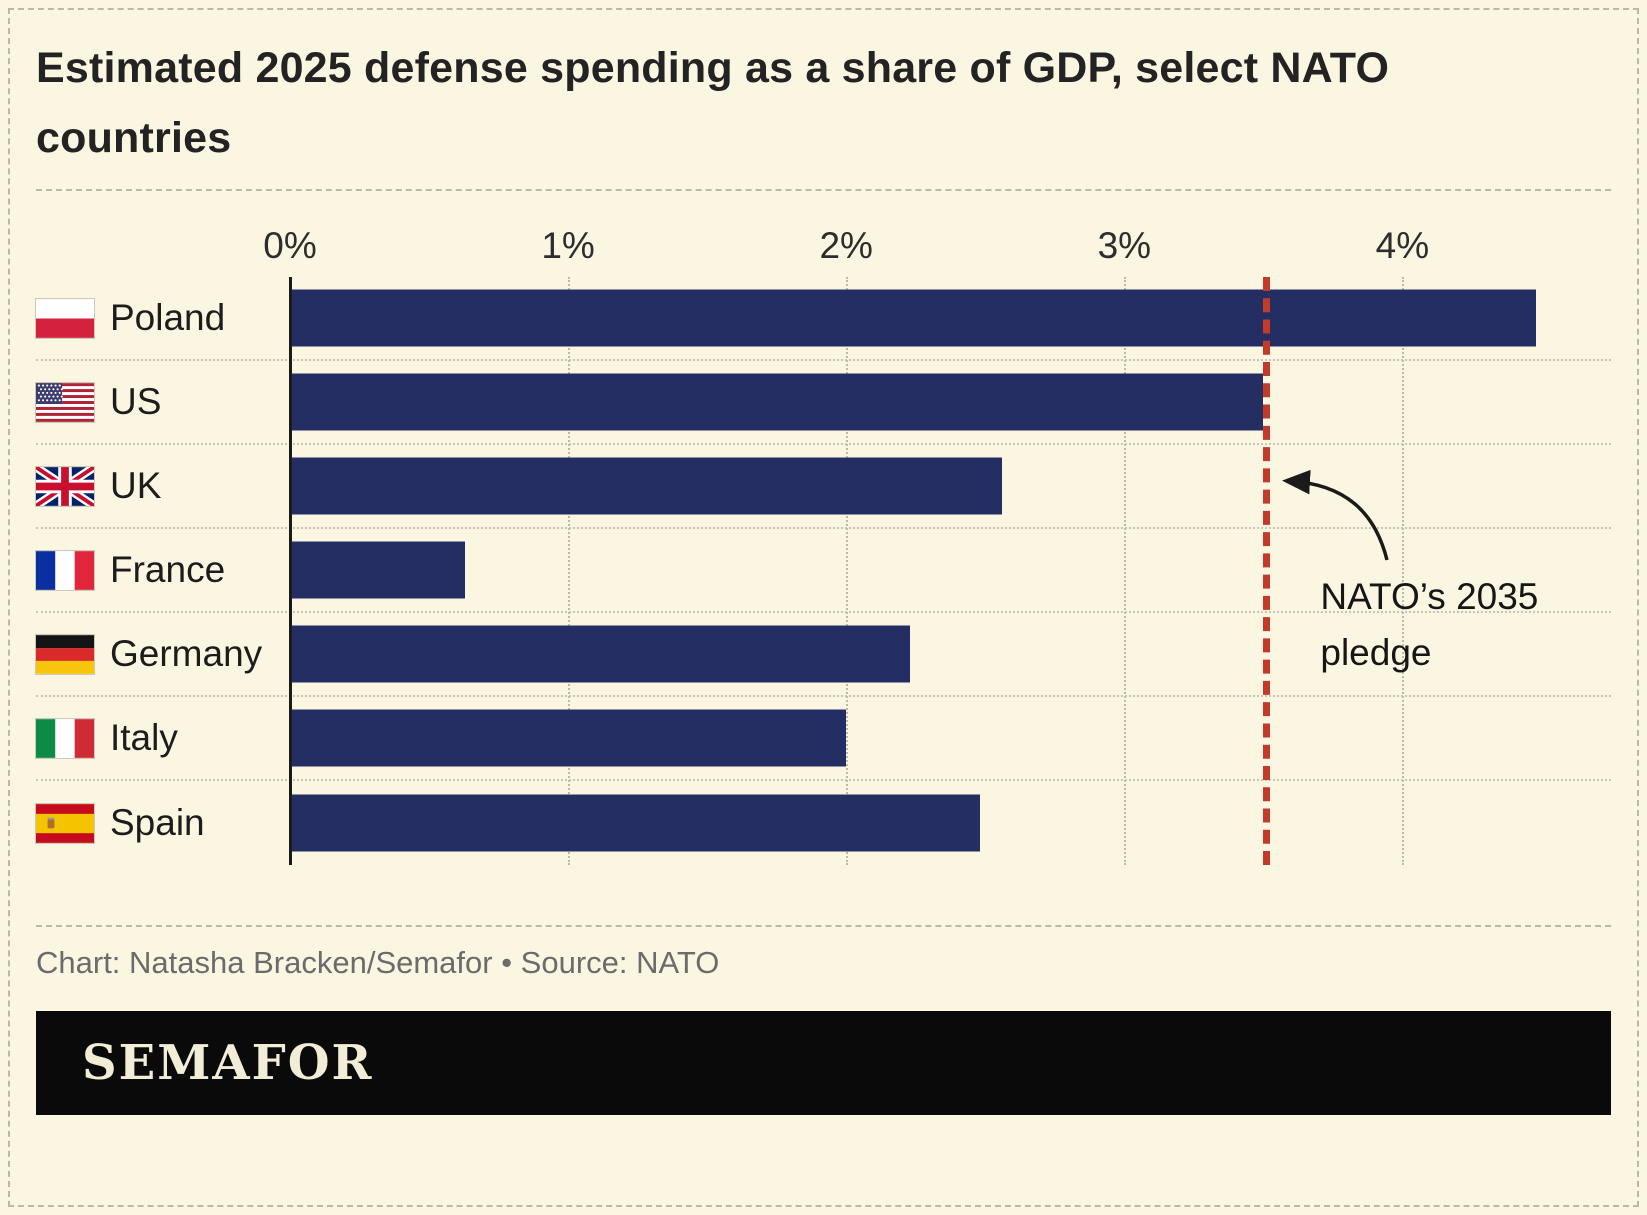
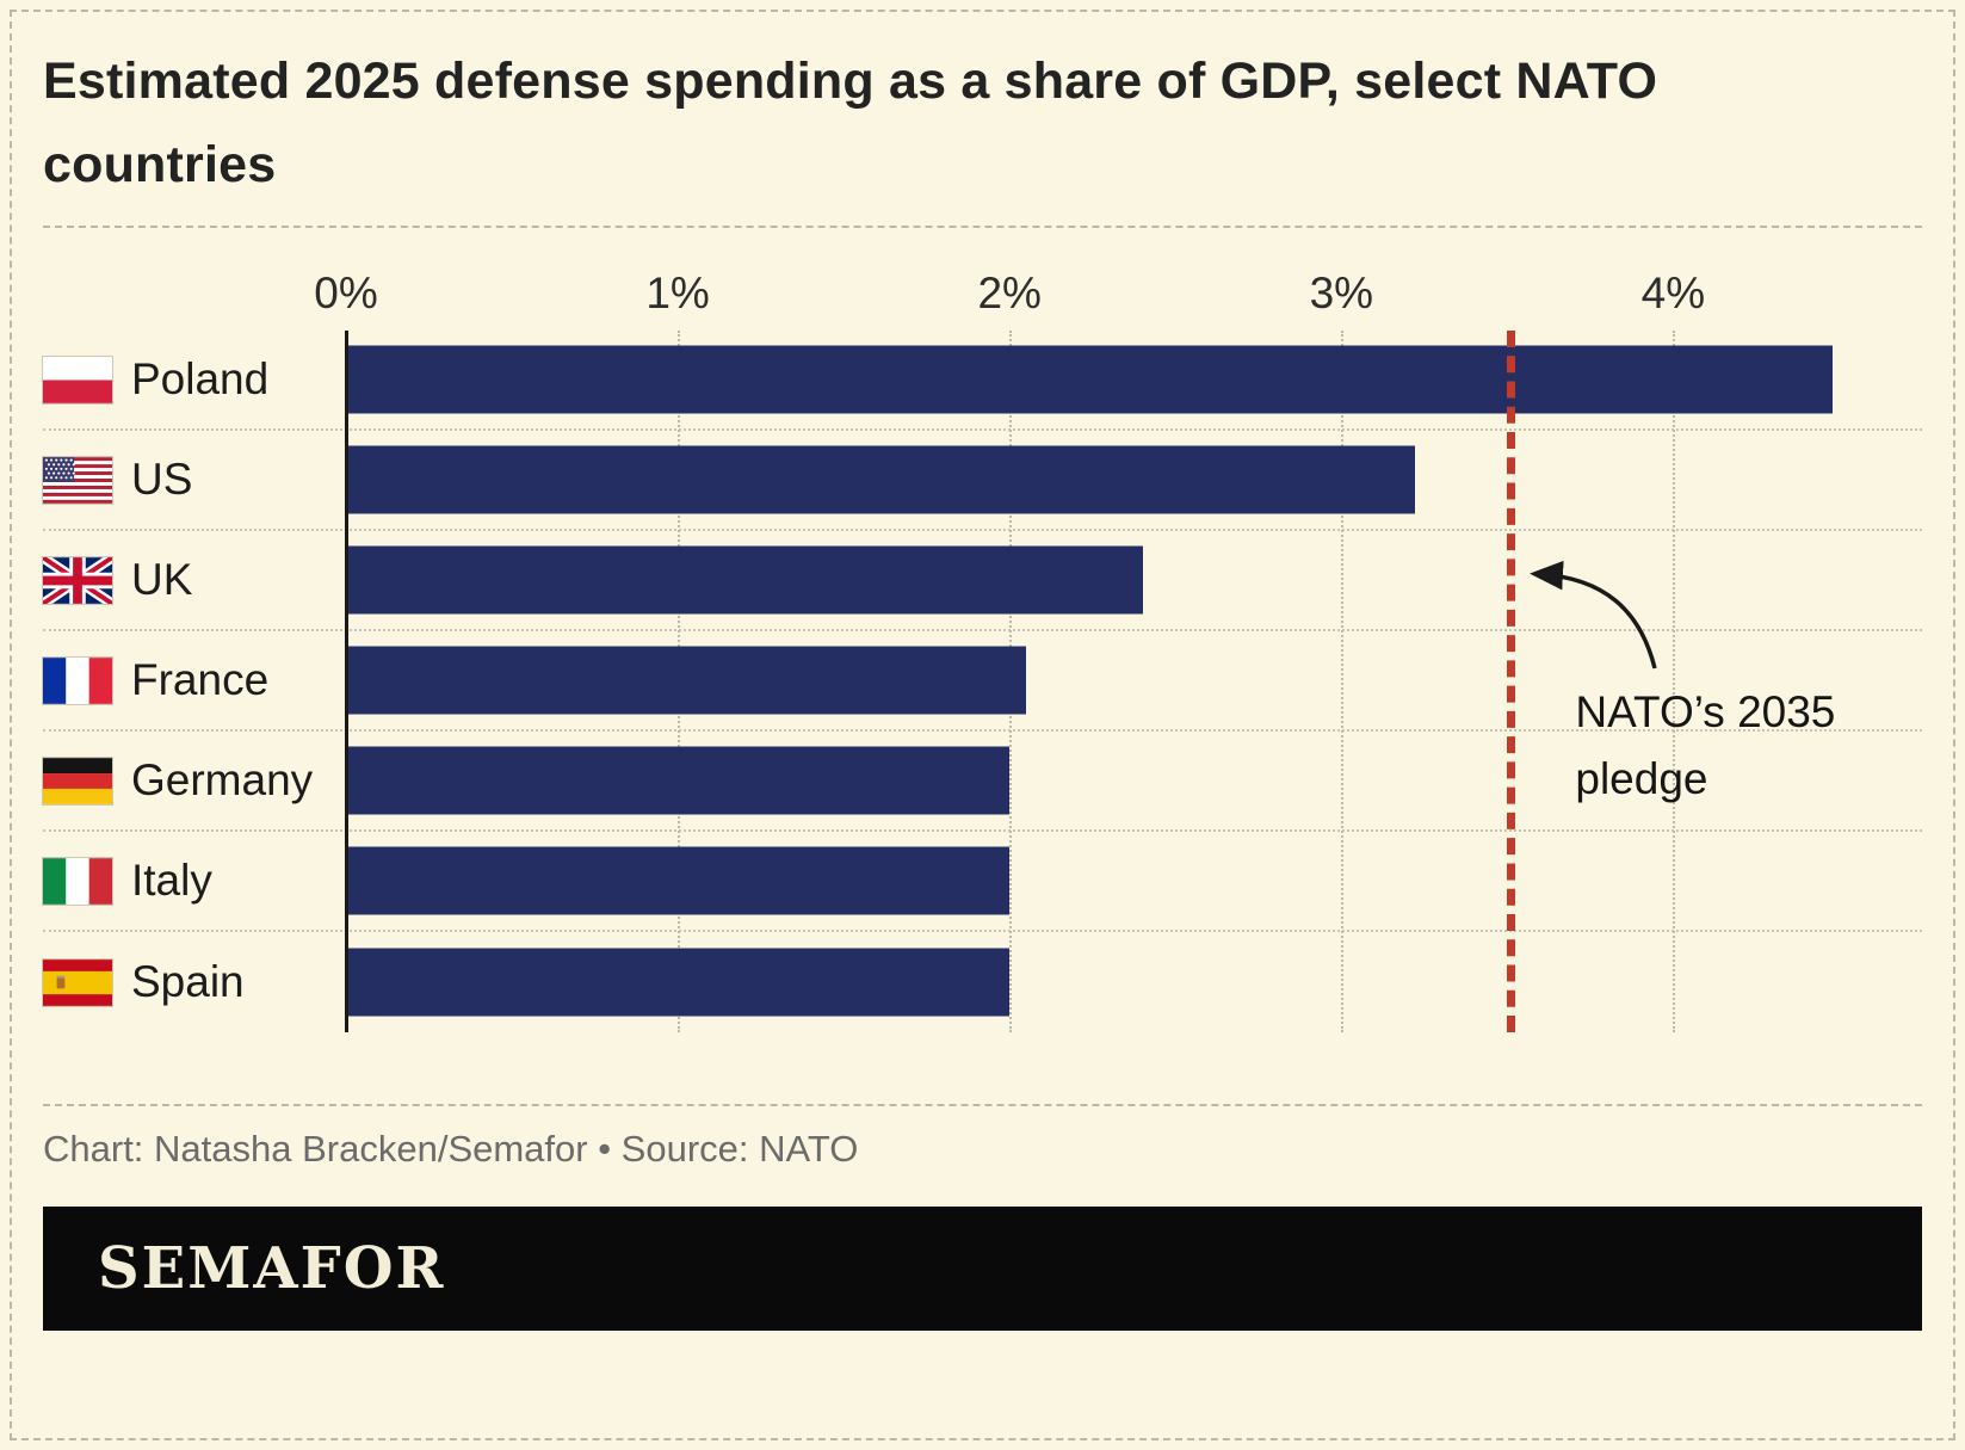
US: 3.50% -> 3.22%
UK: 2.56% -> 2.40%
France: 0.63% -> 2.05%
Germany: 2.23% -> 2.00%
Spain: 2.48% -> 2.00%
